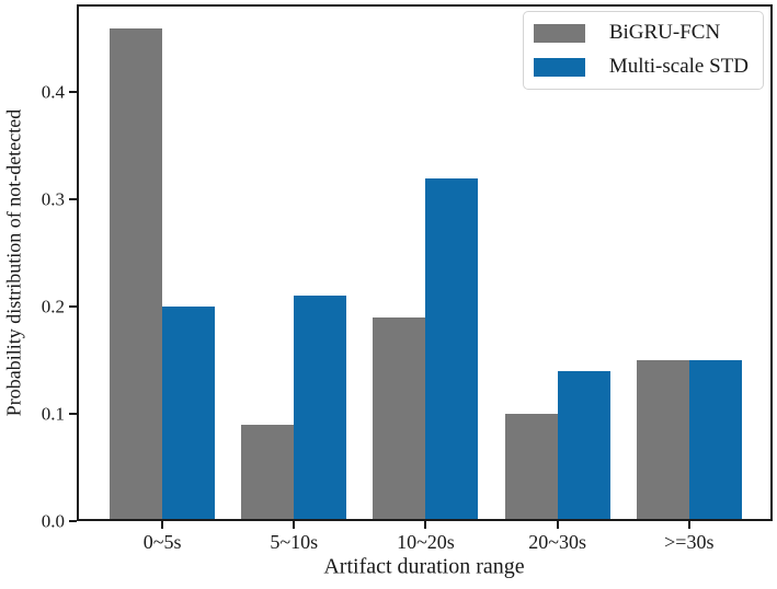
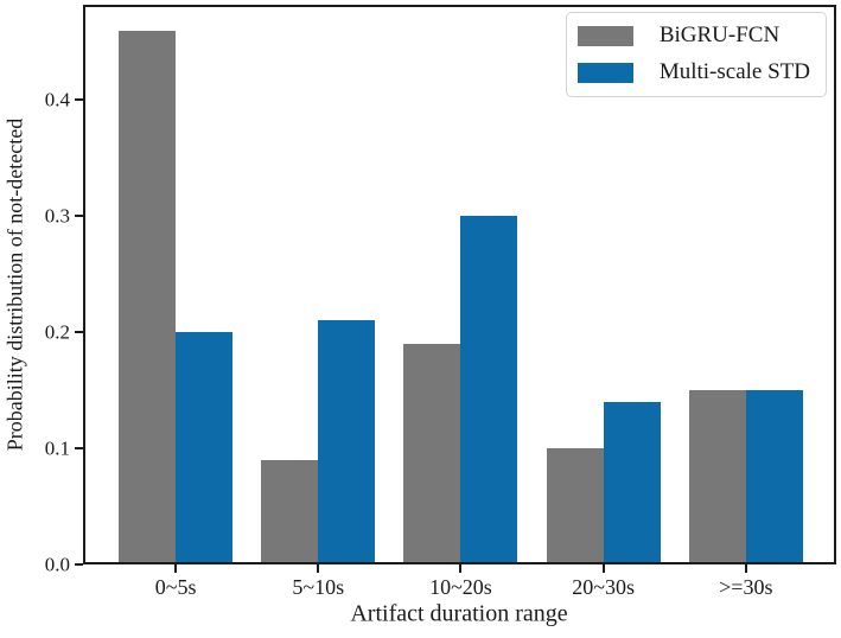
Multi-scale STD/10~20s: 0.32 -> 0.30
